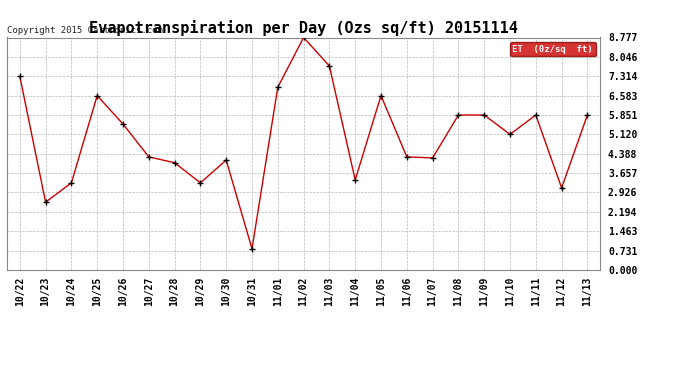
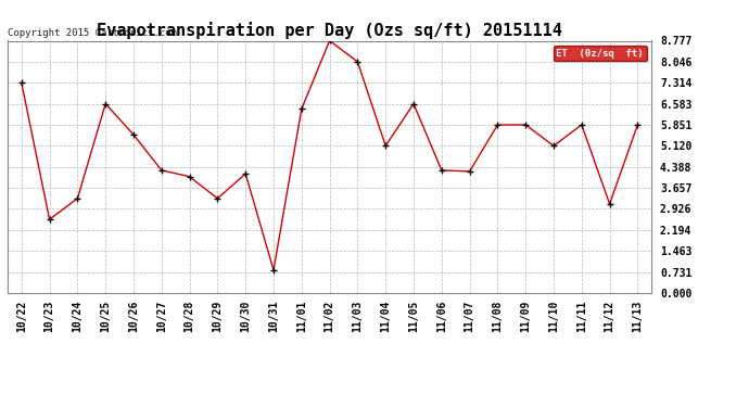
11/01: 6.90 -> 6.40
11/03: 7.70 -> 8.05
11/04: 3.40 -> 5.12
